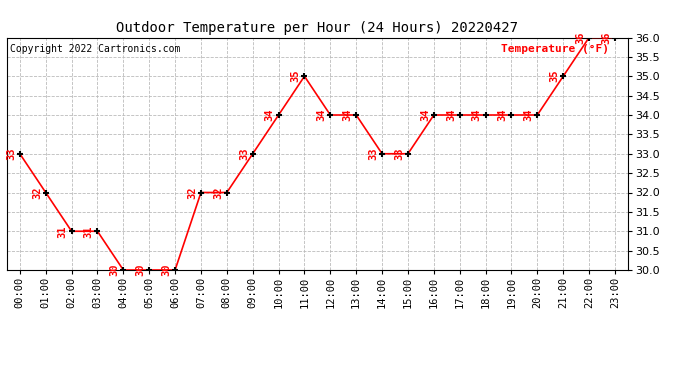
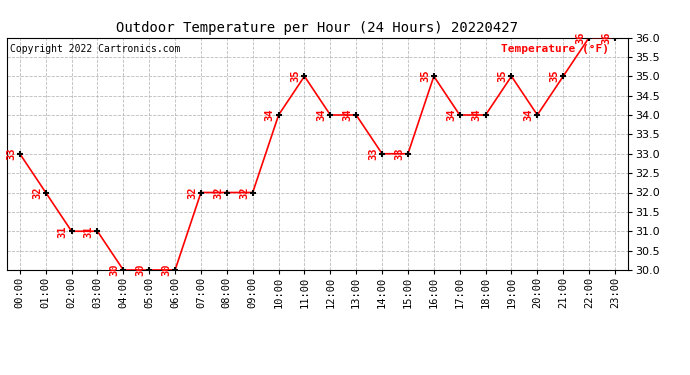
09:00: 33 -> 32
16:00: 34 -> 35
19:00: 34 -> 35
